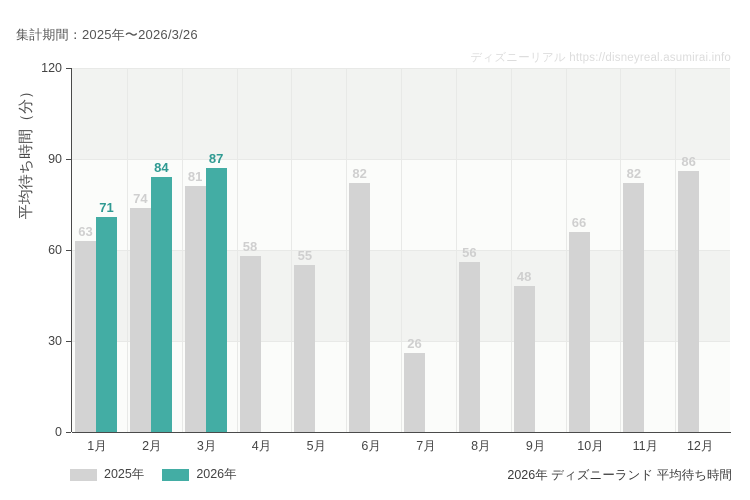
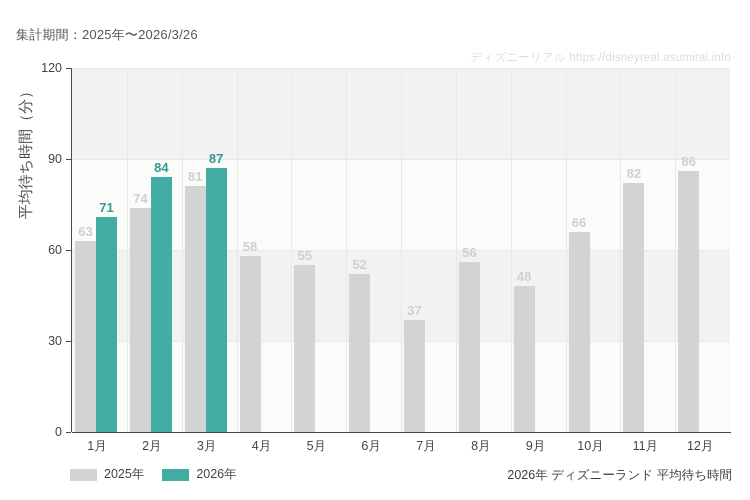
2025年/6月: 82 -> 52
2025年/7月: 26 -> 37
